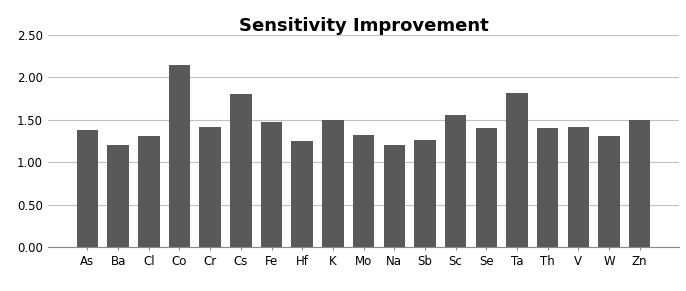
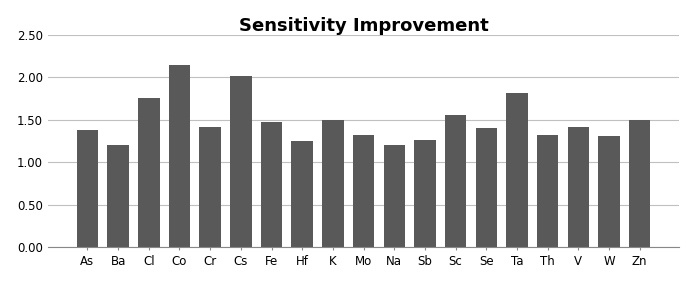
Cl: 1.31 -> 1.76
Cs: 1.81 -> 2.02
Th: 1.40 -> 1.32
